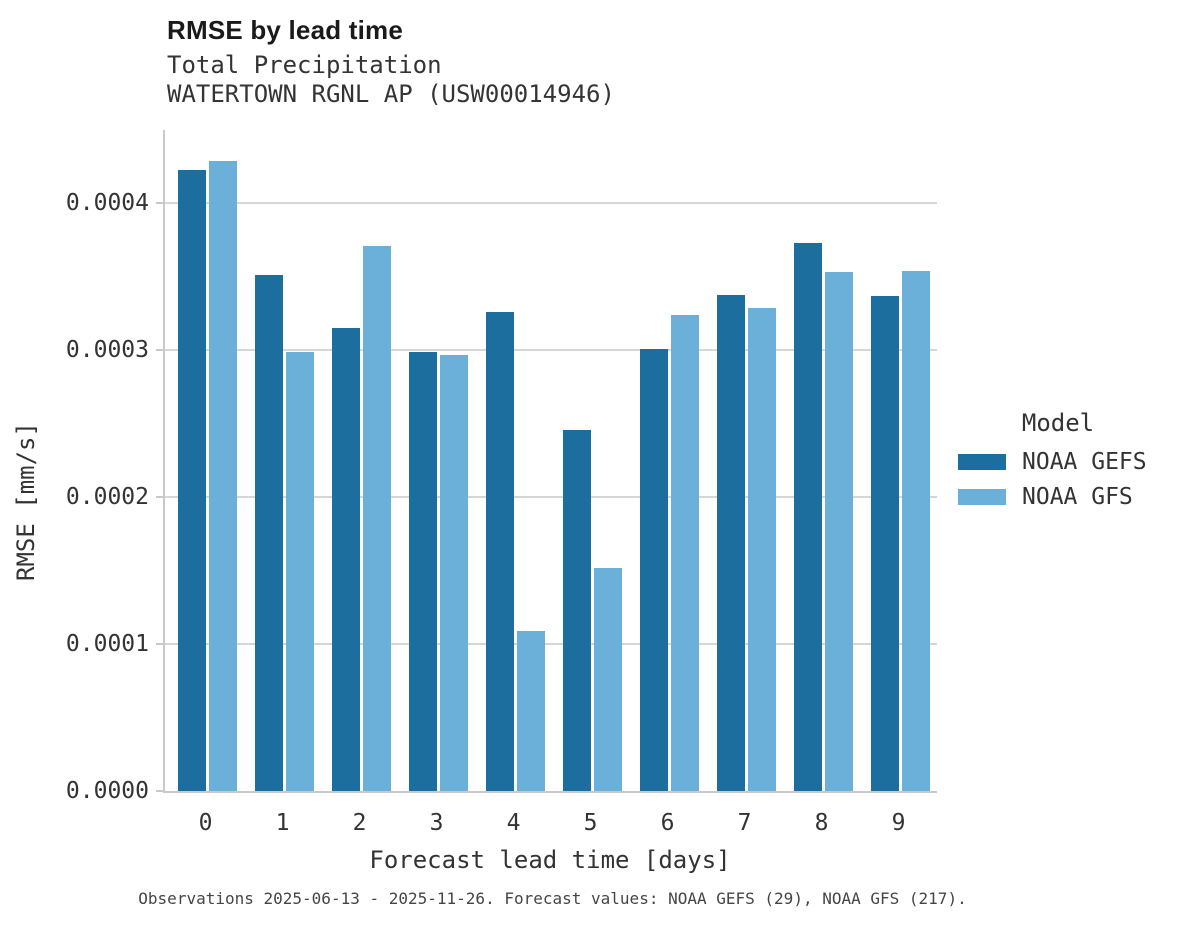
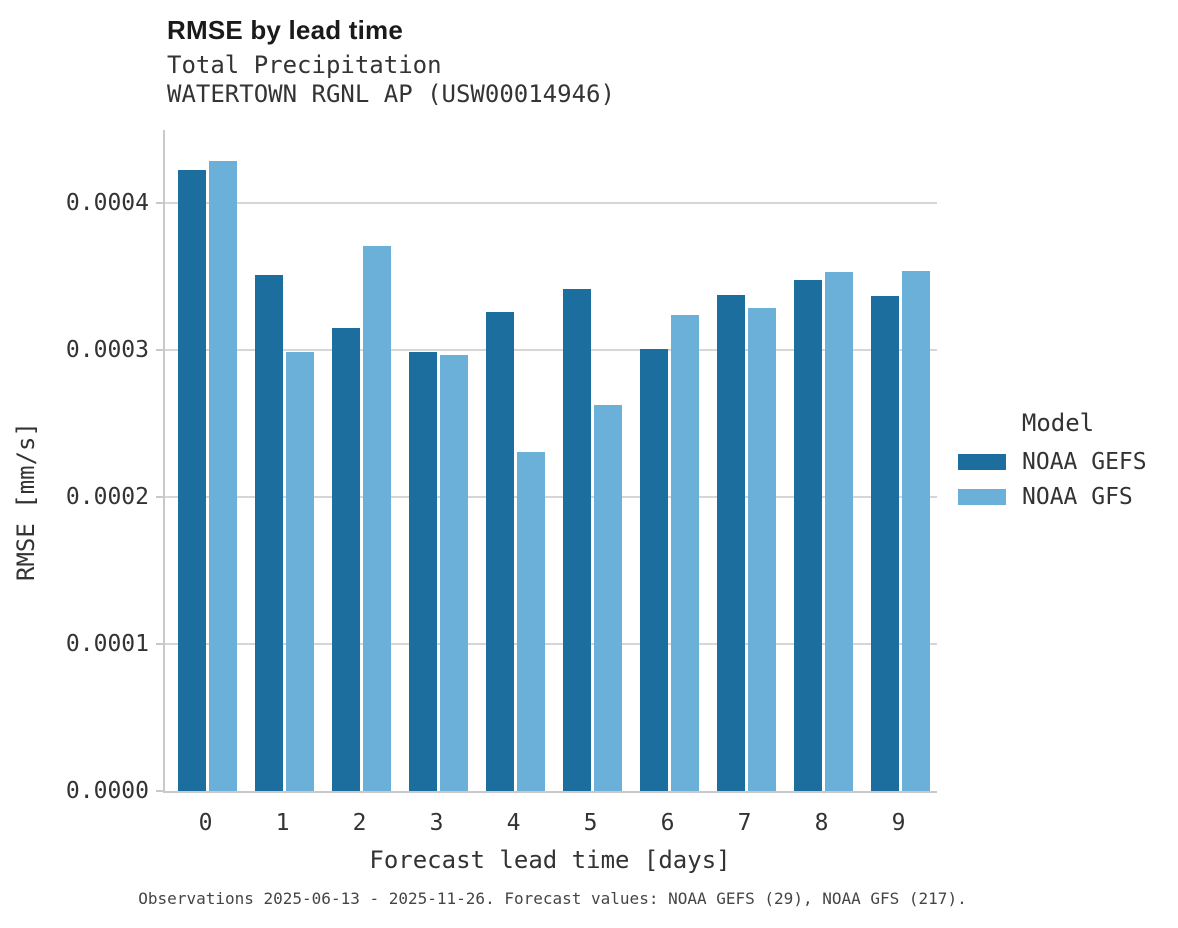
NOAA GFS/4: 0.000109 -> 0.000231
NOAA GEFS/5: 0.000246 -> 0.000342
NOAA GFS/5: 0.000152 -> 0.000263
NOAA GEFS/8: 0.000373 -> 0.000348
